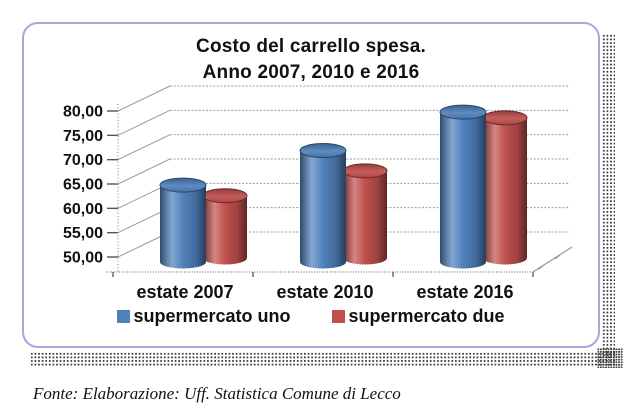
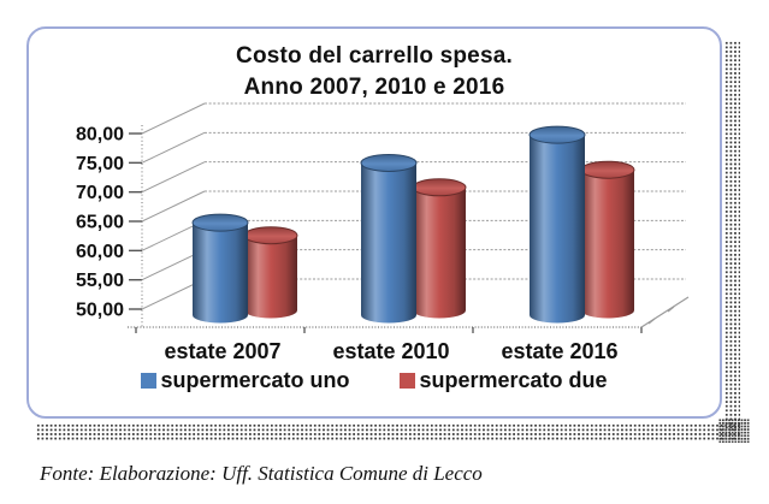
supermercato uno/estate 2010: 73 -> 76
supermercato due/estate 2010: 68 -> 71
supermercato due/estate 2016: 79 -> 74
